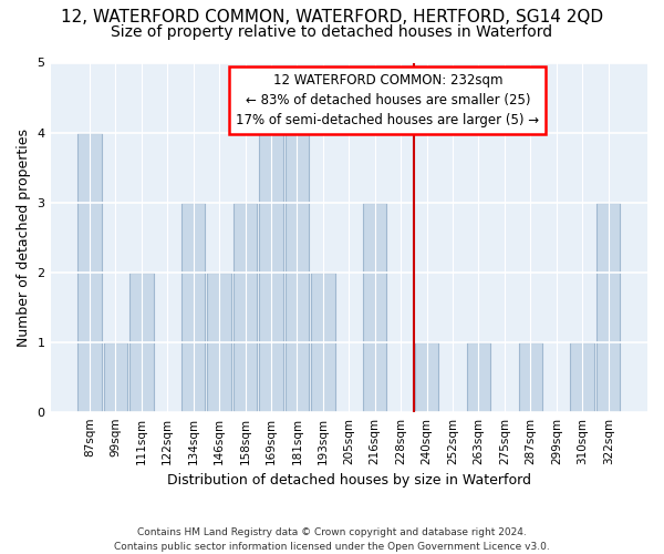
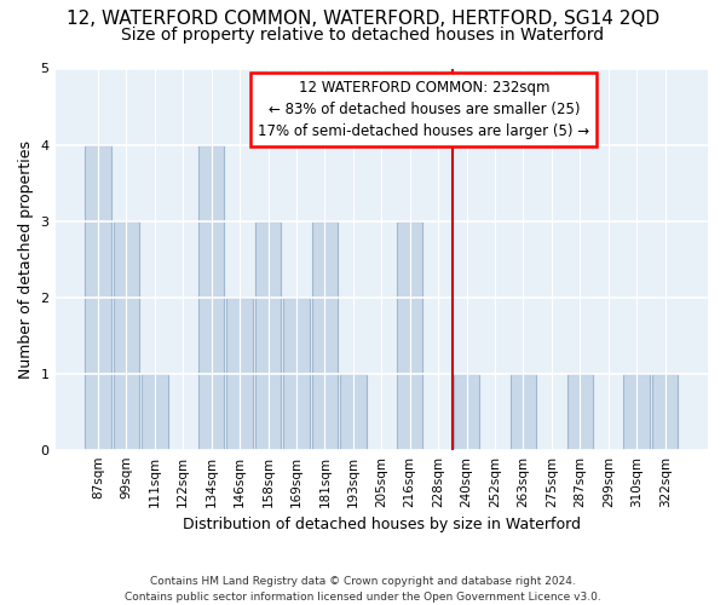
99sqm: 1 -> 3
111sqm: 2 -> 1
134sqm: 3 -> 4
169sqm: 4 -> 2
181sqm: 4 -> 3
193sqm: 2 -> 1
322sqm: 3 -> 1
